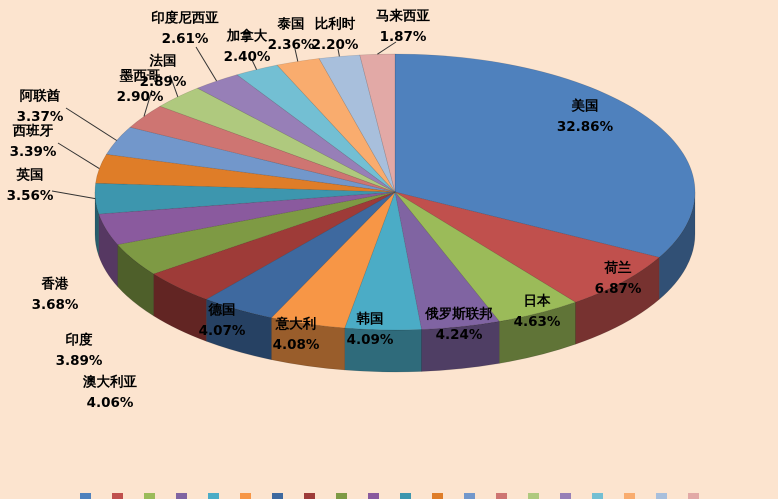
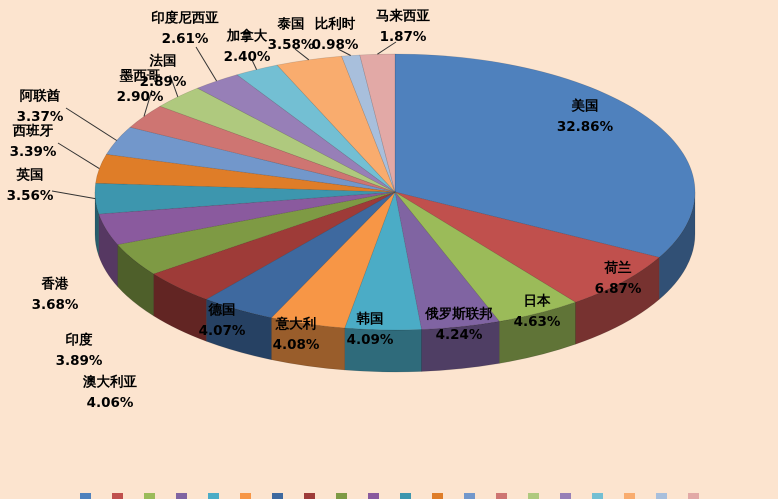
泰国: 2.36% -> 3.58%
比利时: 2.20% -> 0.98%
